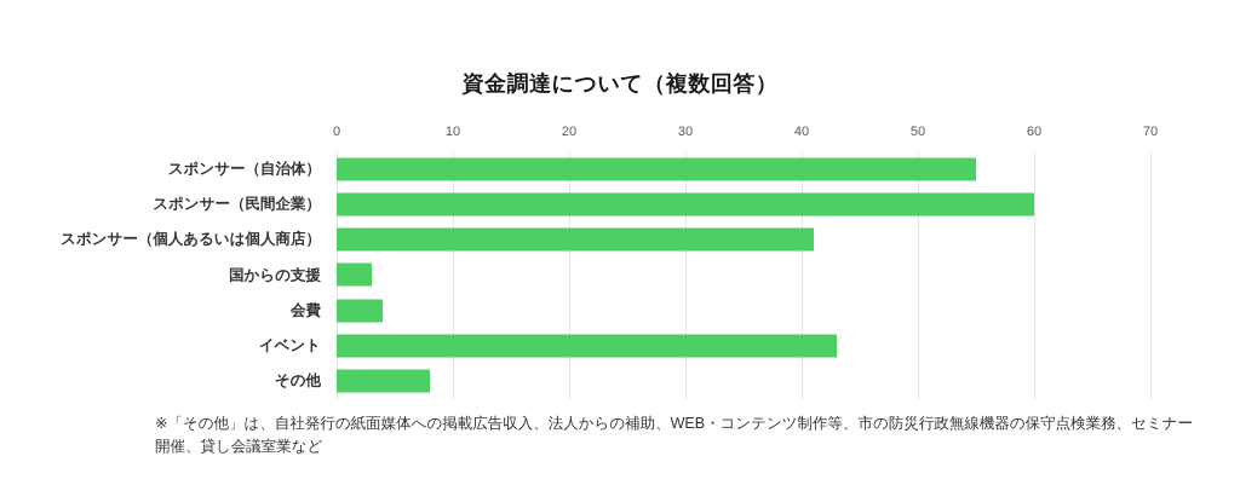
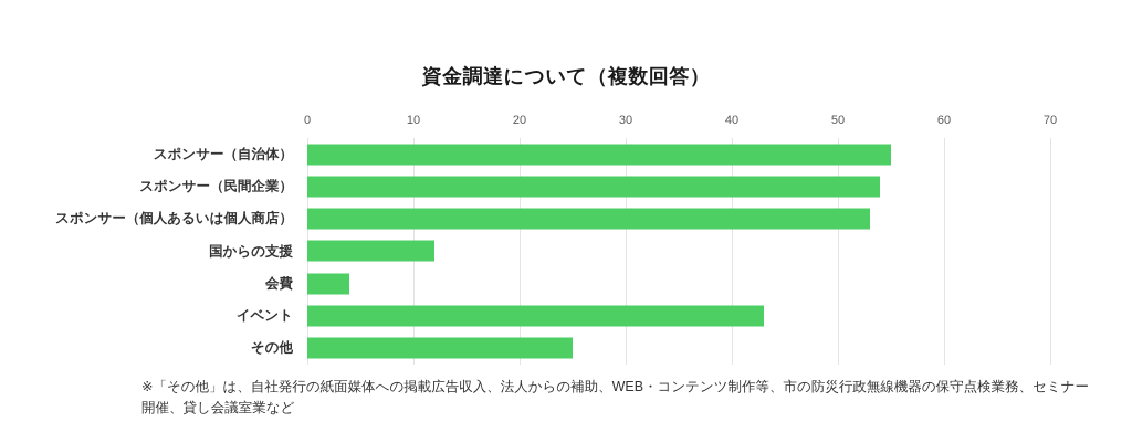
スポンサー（民間企業）: 60 -> 54
スポンサー（個人あるいは個人商店）: 41 -> 53
国からの支援: 3 -> 12
その他: 8 -> 25
